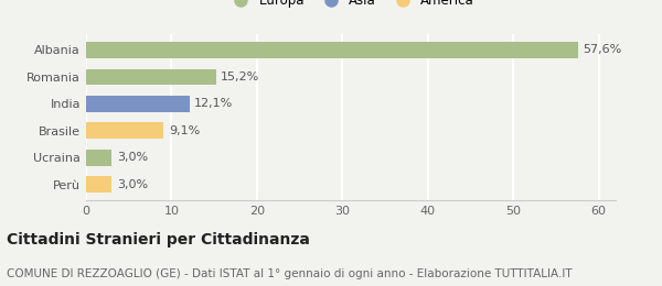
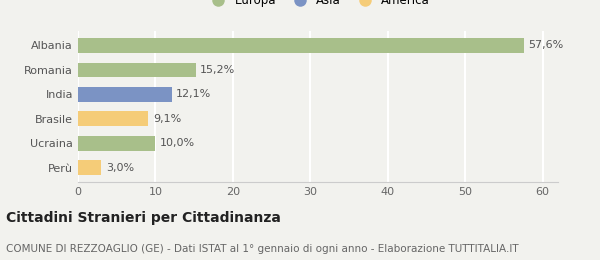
Ucraina: 3,0% -> 10,0%
